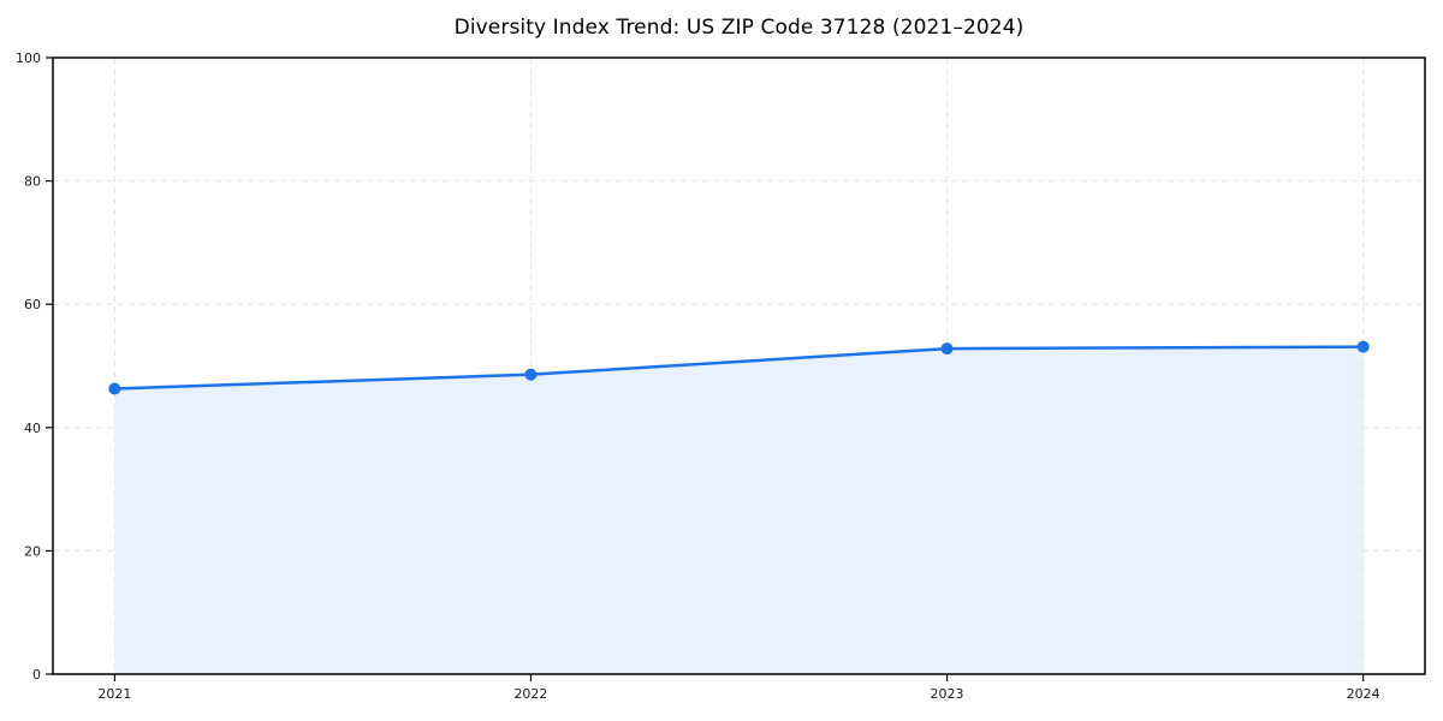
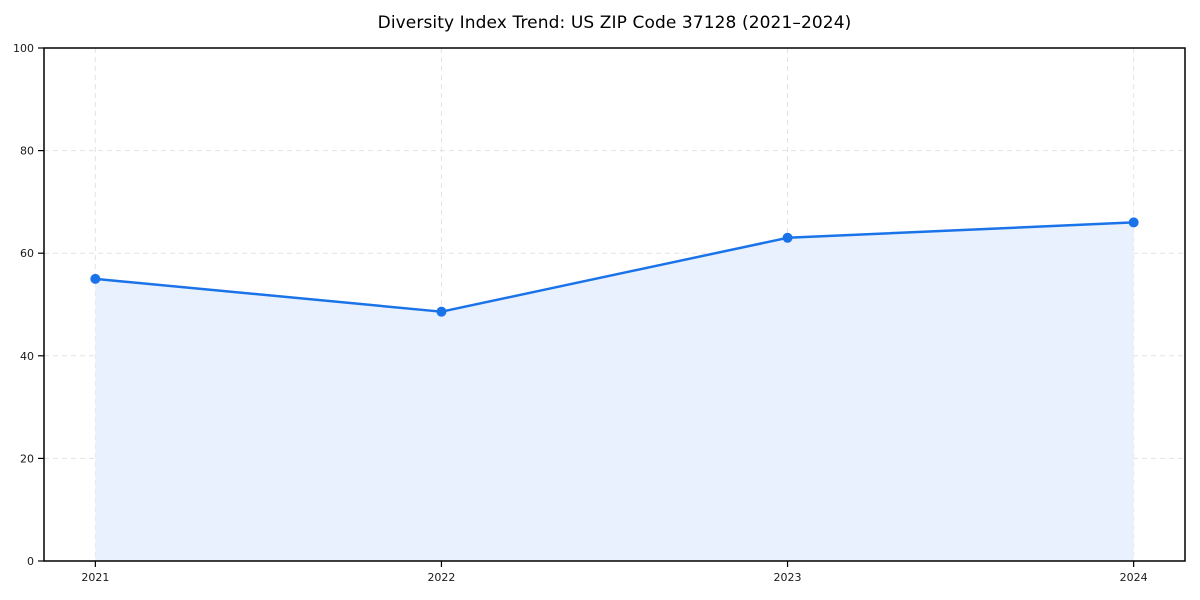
2021: 46 -> 55
2023: 53 -> 63
2024: 53 -> 66
